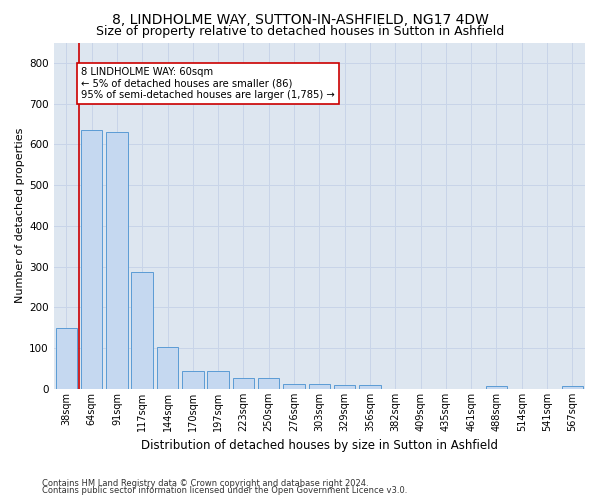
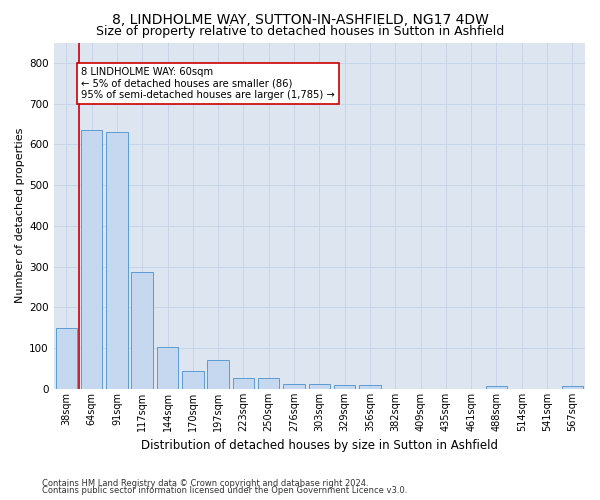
197sqm: 44 -> 70
